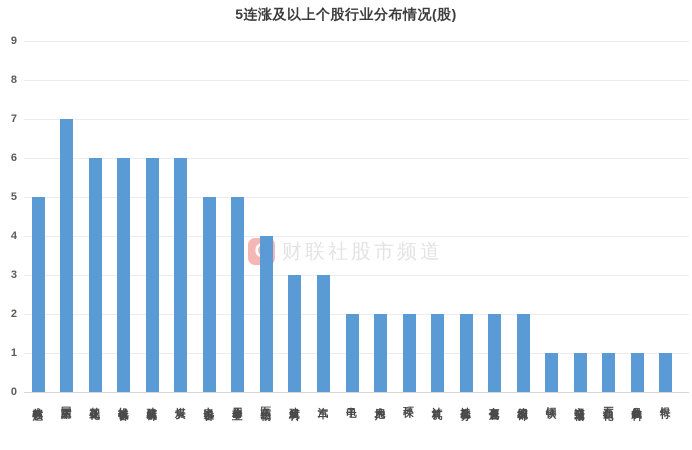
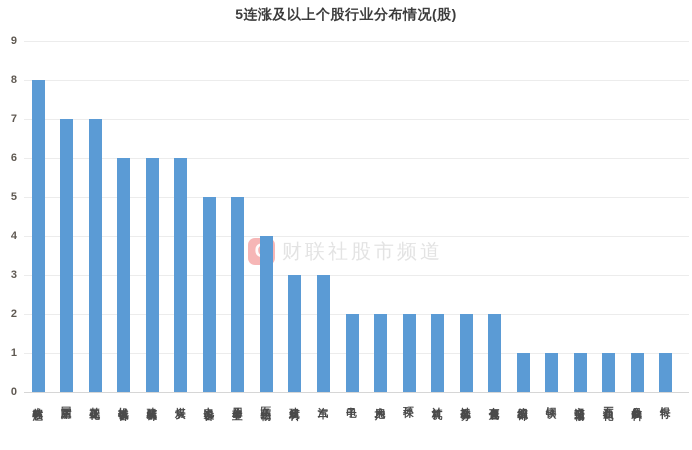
农林牧渔: 5 -> 8
基础化工: 6 -> 7
纺织服饰: 2 -> 1
